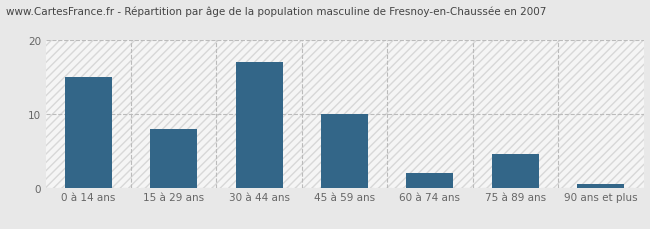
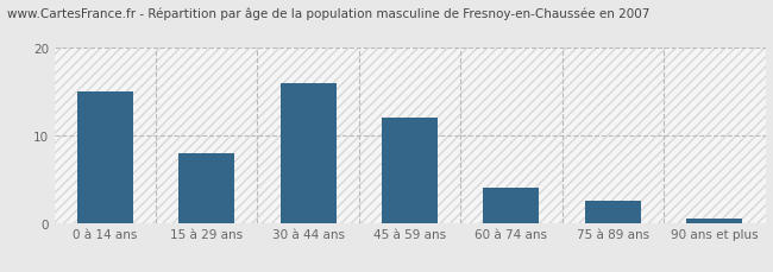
30 à 44 ans: 17.0 -> 16.0
45 à 59 ans: 10.0 -> 12.0
60 à 74 ans: 2.0 -> 4.0
75 à 89 ans: 4.6 -> 2.5
